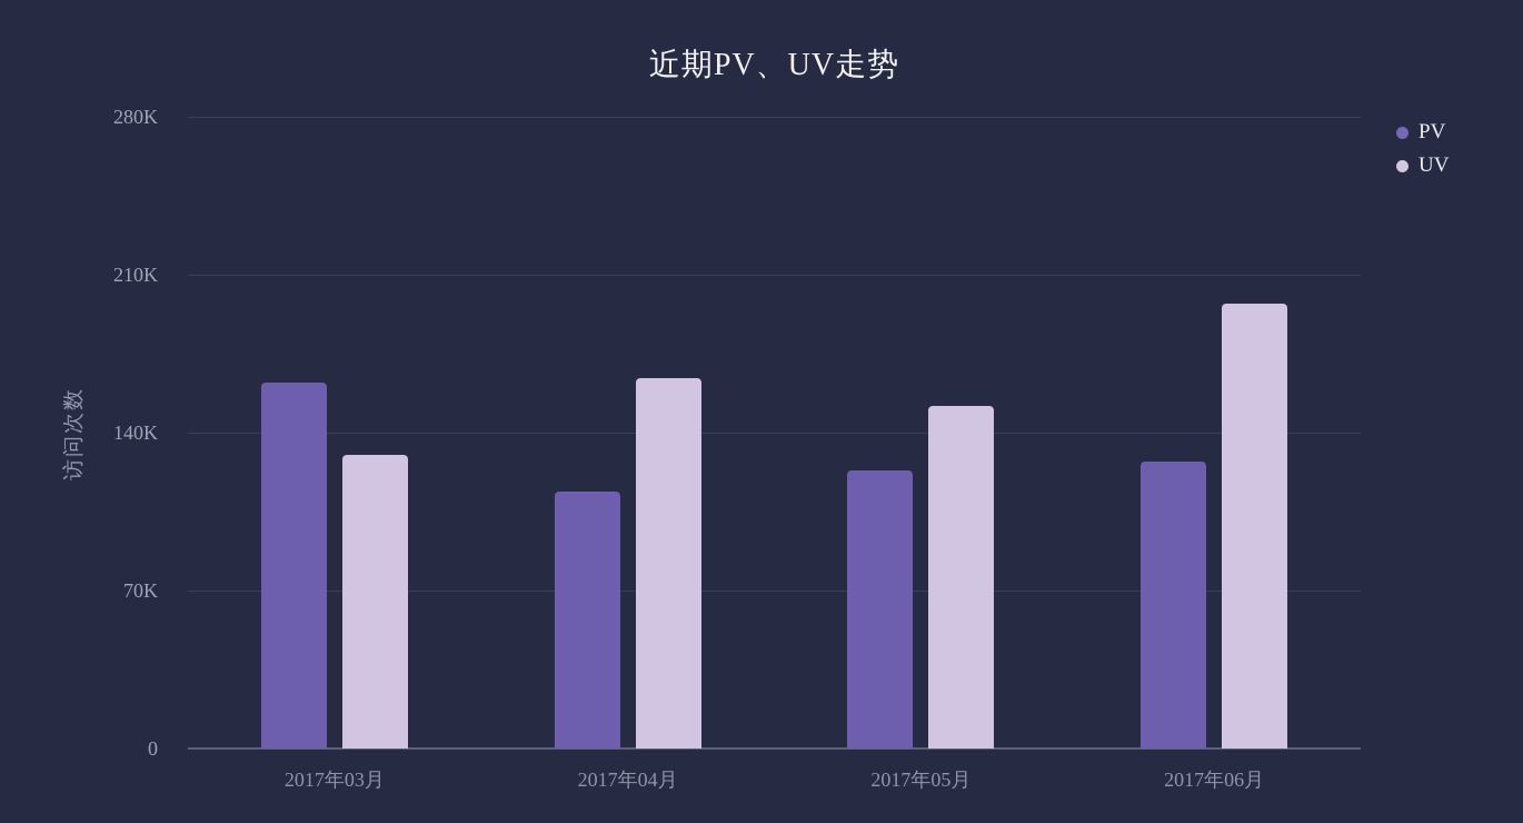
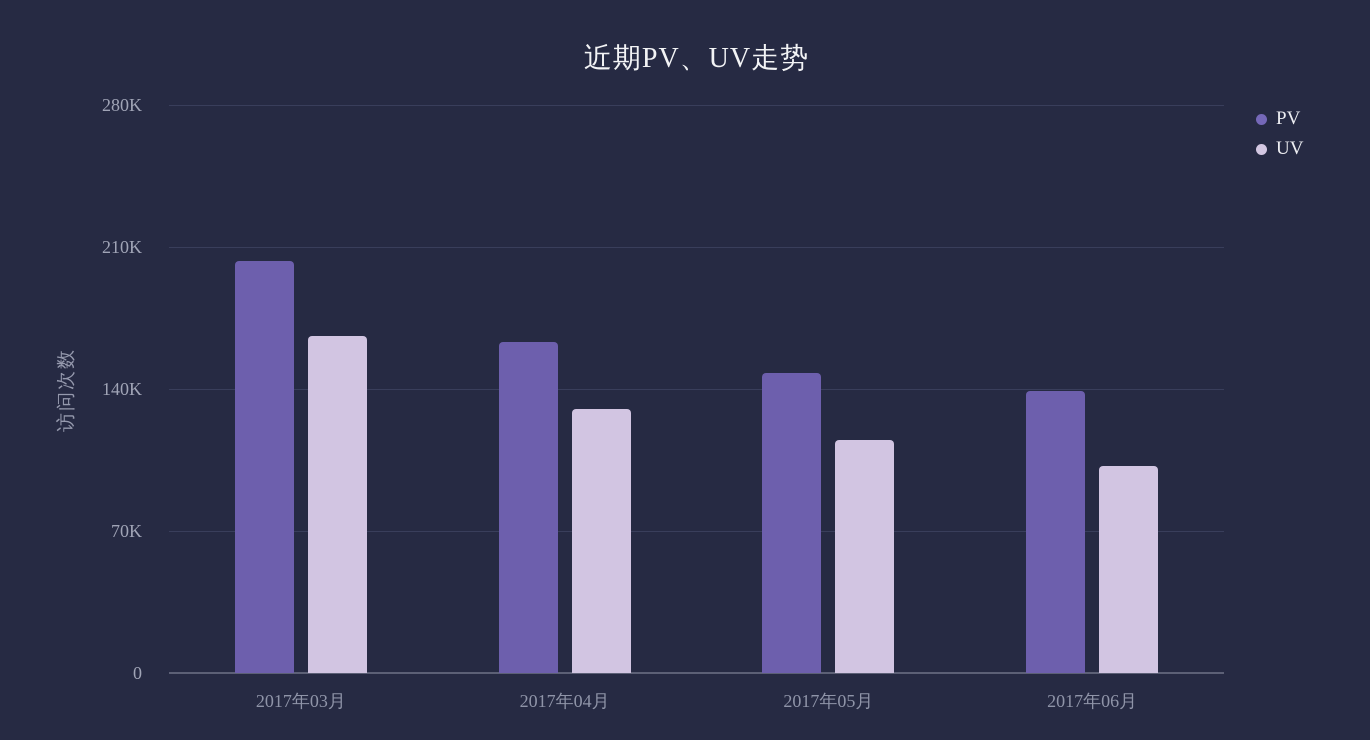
PV/2017年03月: 162K -> 203K
UV/2017年03月: 130K -> 166K
PV/2017年04月: 114K -> 163K
UV/2017年04月: 164K -> 130K
PV/2017年05月: 123K -> 148K
UV/2017年05月: 152K -> 115K
PV/2017年06月: 127K -> 139K
UV/2017年06月: 197K -> 102K
